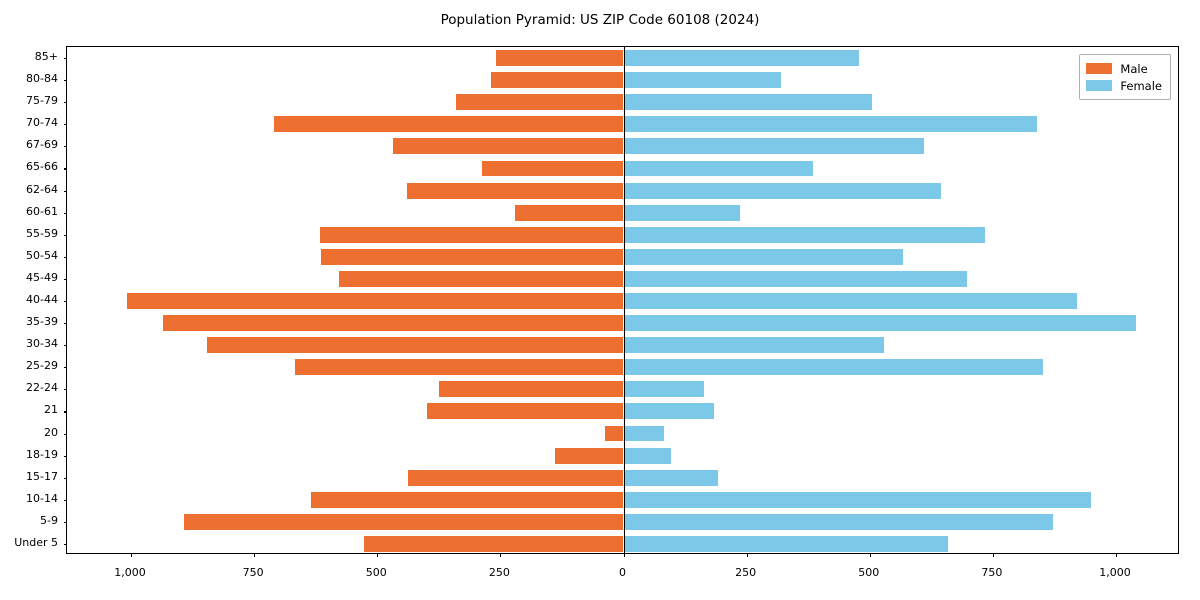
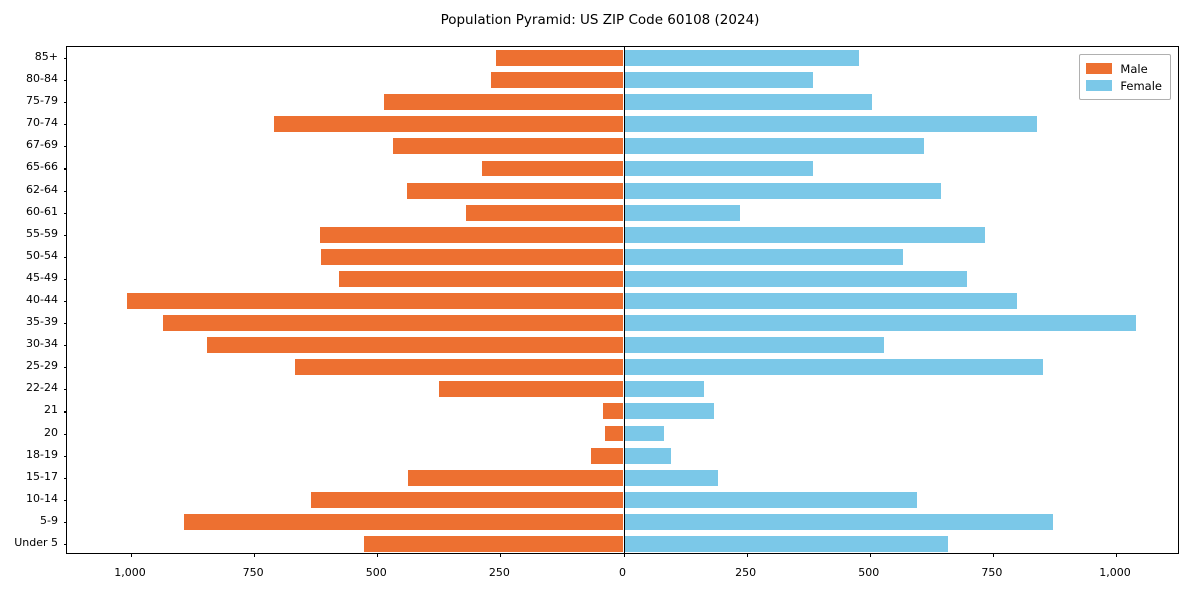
Female/10-14: 950 -> 600
Male/18-19: 140 -> 60
Male/21: 400 -> 40
Female/40-44: 920 -> 800
Male/60-61: 220 -> 320
Male/75-79: 340 -> 490
Female/80-84: 320 -> 380
